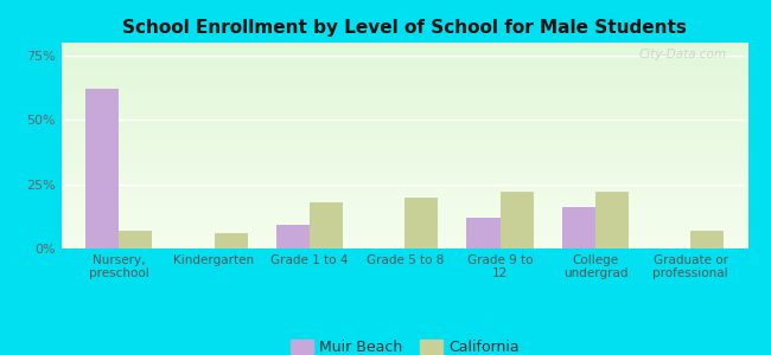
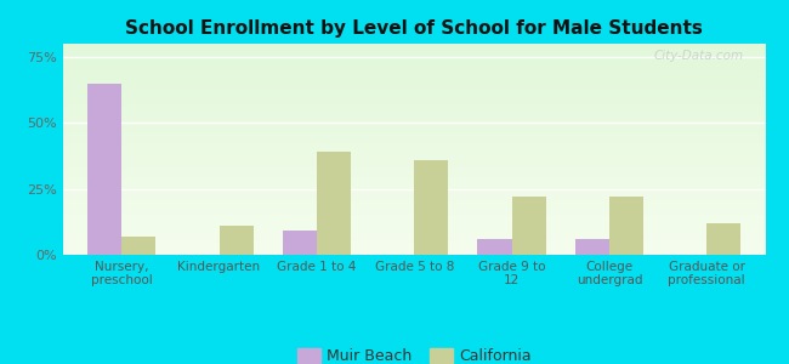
Muir Beach/Nursery, preschool: 62% -> 65%
California/Kindergarten: 6% -> 11%
California/Grade 1 to 4: 18% -> 39%
California/Grade 5 to 8: 20% -> 36%
Muir Beach/Grade 9 to 12: 12% -> 6%
Muir Beach/College undergrad: 16% -> 6%
California/Graduate or professional: 7% -> 12%
